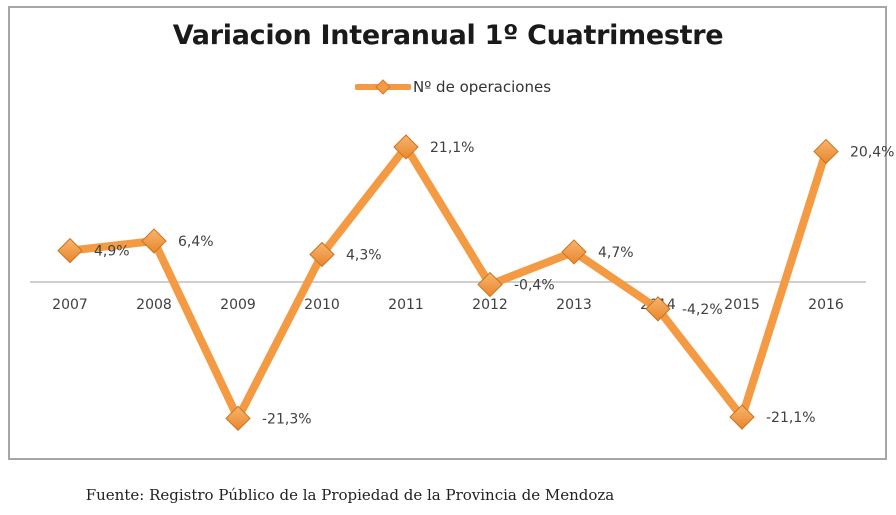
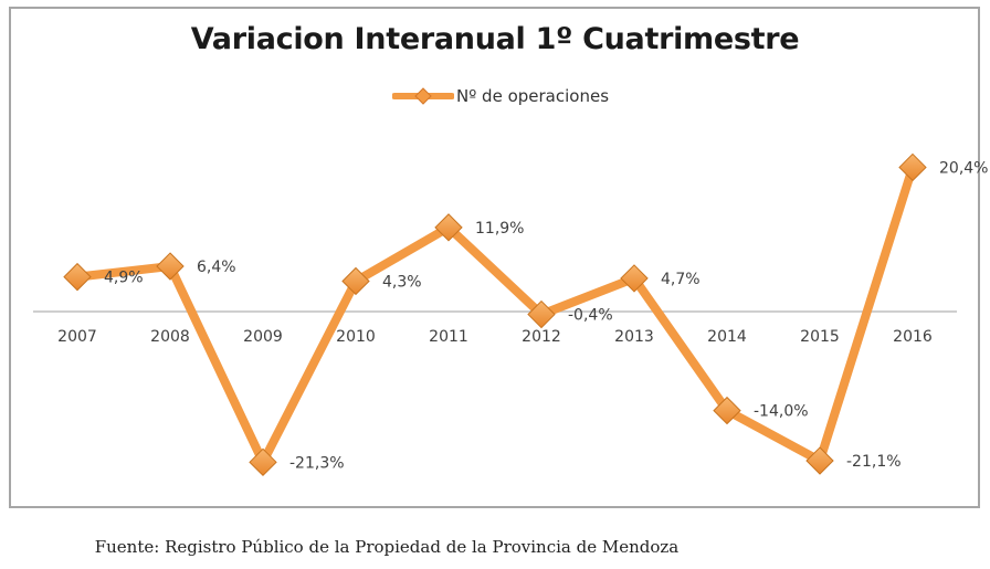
2011: 21,1% -> 11,9%
2014: -4,2% -> -14,0%
